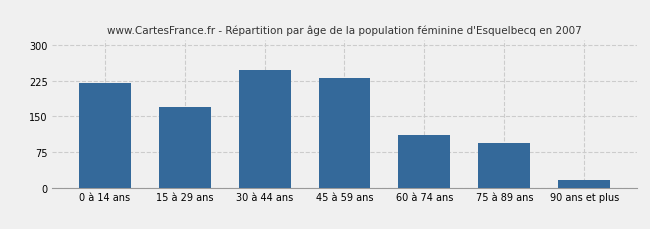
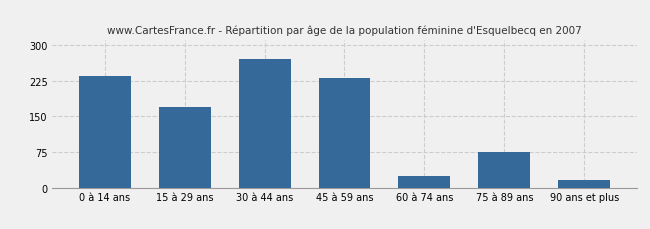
0 à 14 ans: 220 -> 235
30 à 44 ans: 247 -> 270
60 à 74 ans: 110 -> 25
75 à 89 ans: 93 -> 75
